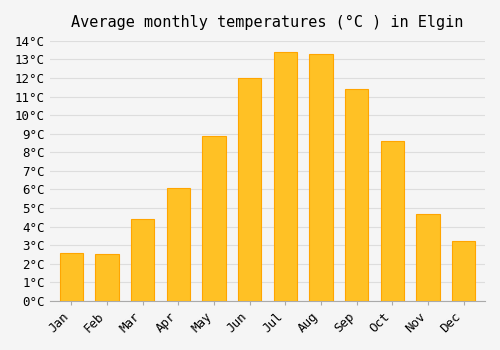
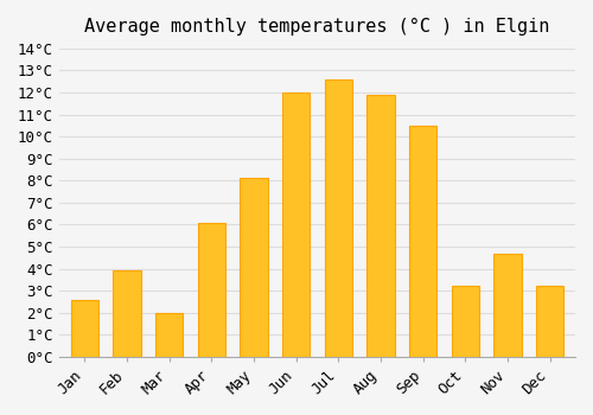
Feb: 2.5°C -> 3.9°C
Mar: 4.4°C -> 2.0°C
May: 8.9°C -> 8.1°C
Jul: 13.4°C -> 12.6°C
Aug: 13.3°C -> 11.9°C
Sep: 11.4°C -> 10.5°C
Oct: 8.6°C -> 3.2°C
